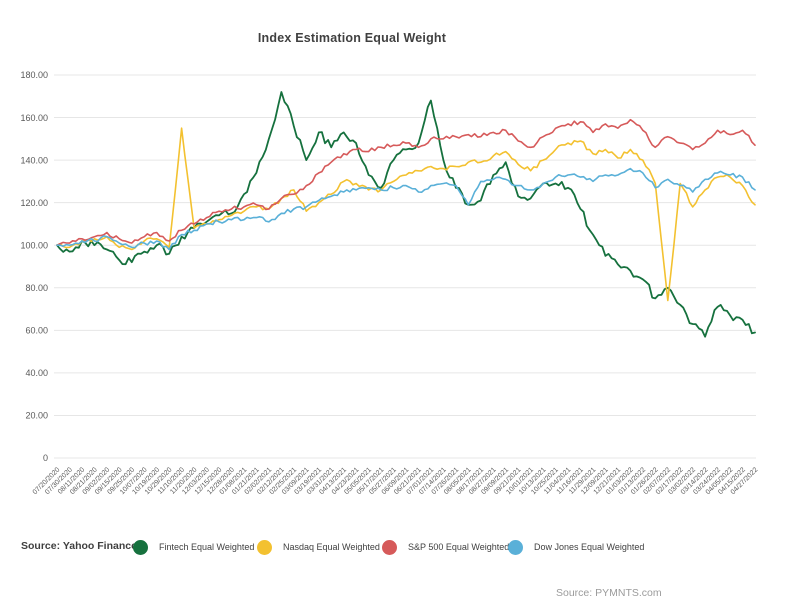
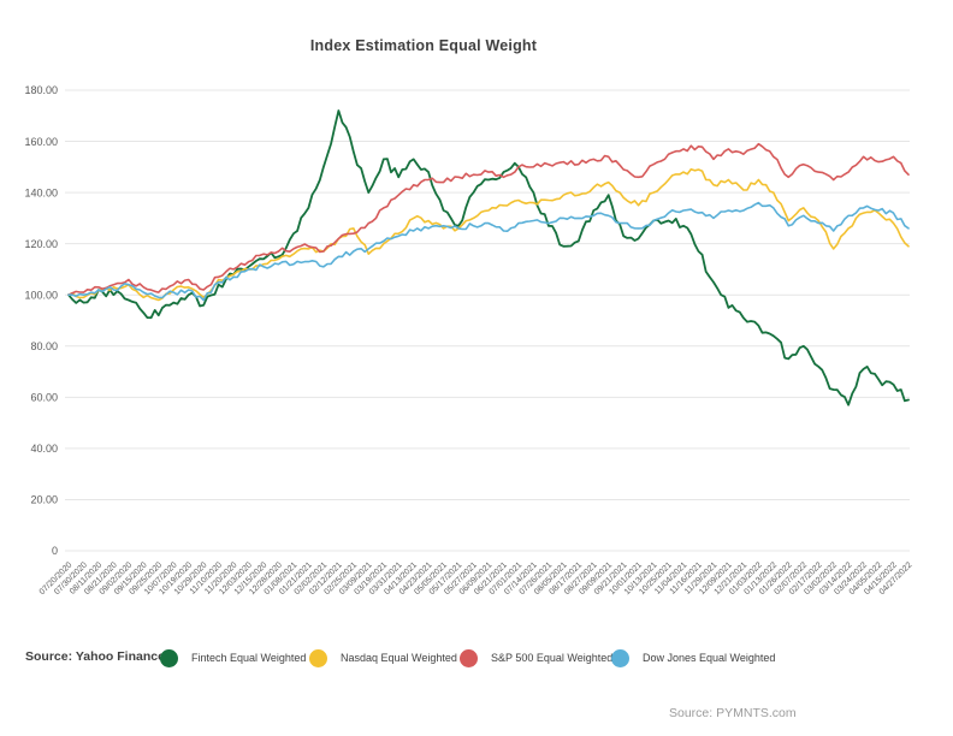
Nasdaq Equal Weighted/11/10/2020: 155 -> 106
Fintech Equal Weighted/07/01/2021: 168 -> 150
Dow Jones Equal Weighted/08/05/2021: 119 -> 130
Nasdaq Equal Weighted/02/07/2022: 74 -> 134
